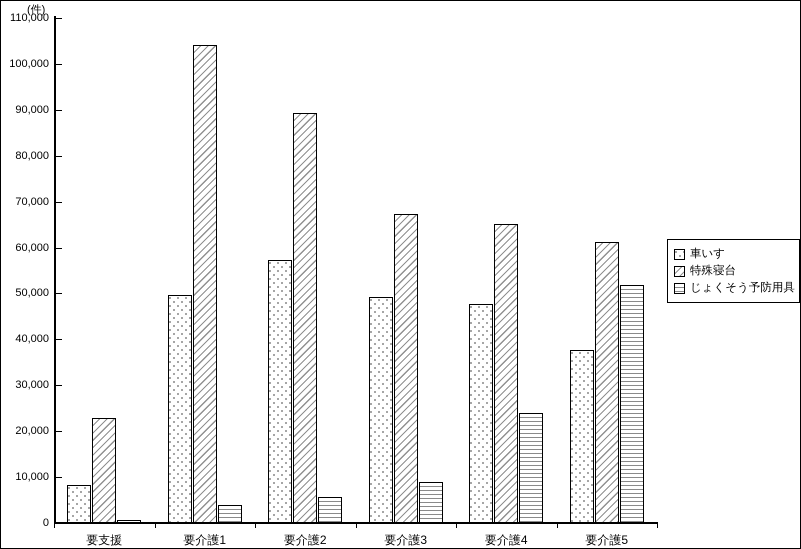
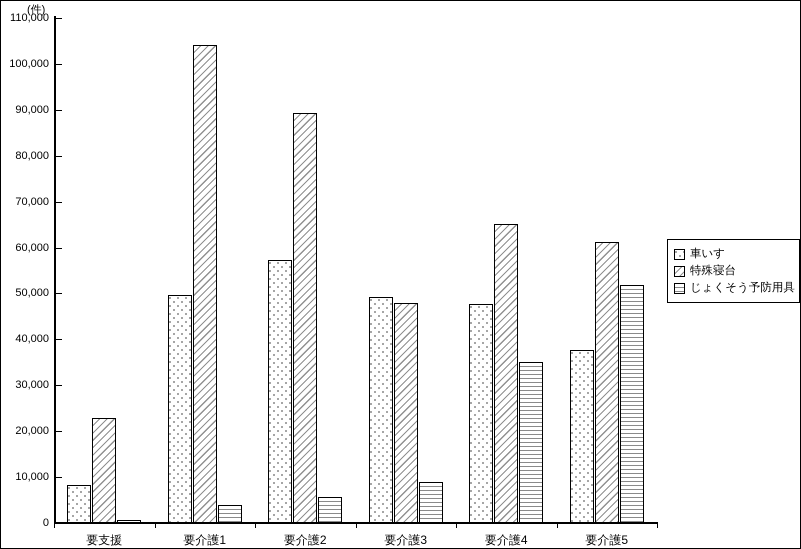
特殊寝台/要介護3: 67000 -> 48000
じょくそう予防用具/要介護4: 24000 -> 35000
